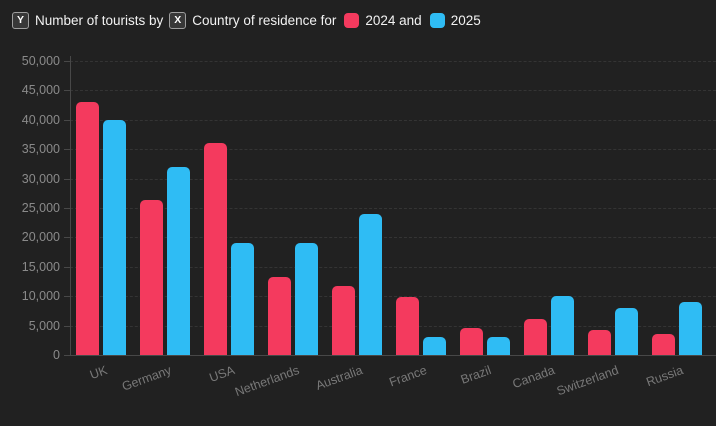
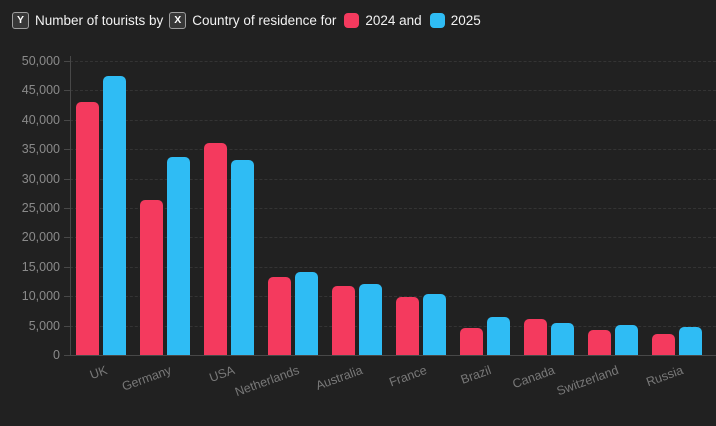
2025/UK: 40000 -> 48000
2025/Germany: 32000 -> 34000
2025/USA: 19000 -> 33000
2025/Netherlands: 19000 -> 14000
2025/Australia: 24000 -> 12000
2025/France: 3000 -> 10000
2025/Brazil: 3000 -> 6000
2025/Canada: 10000 -> 6000
2025/Switzerland: 8000 -> 5000
2025/Russia: 9000 -> 5000
